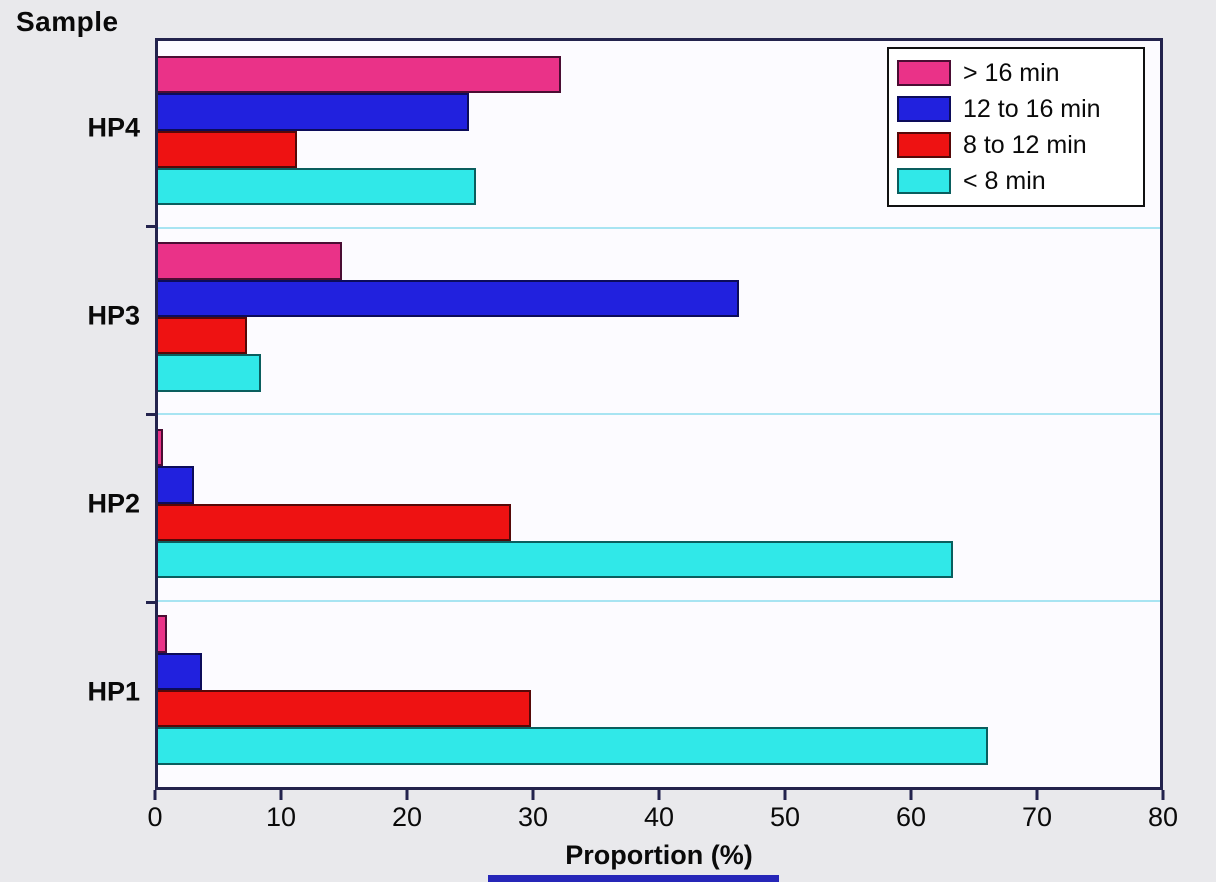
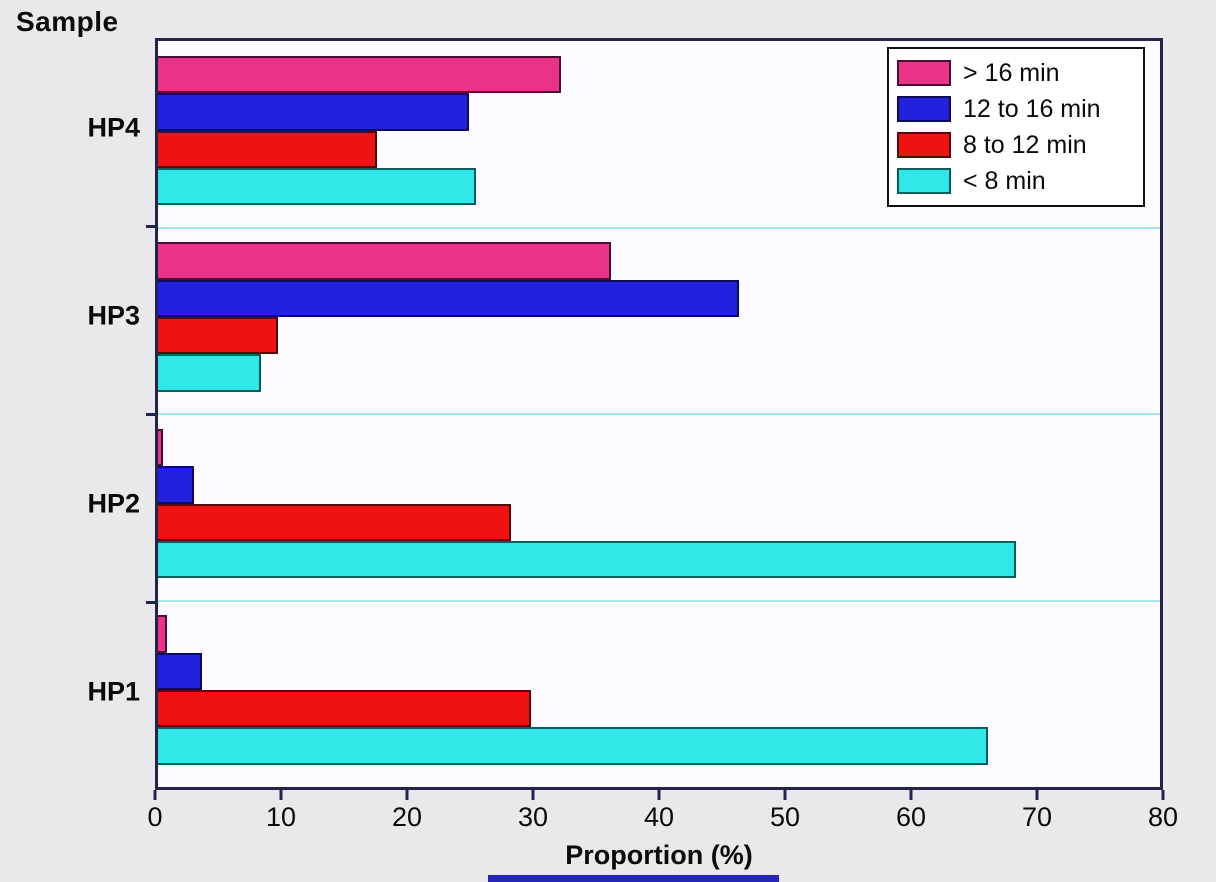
8 to 12 min/HP4: 11.1 -> 17.5
> 16 min/HP3: 14.7 -> 36.2
8 to 12 min/HP3: 7.1 -> 9.6
< 8 min/HP2: 63.5 -> 68.5
